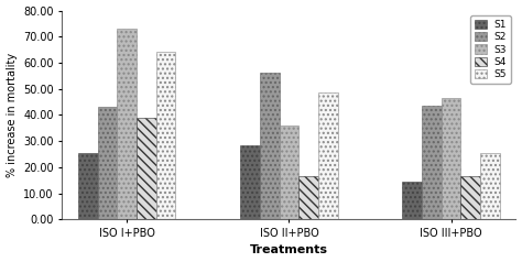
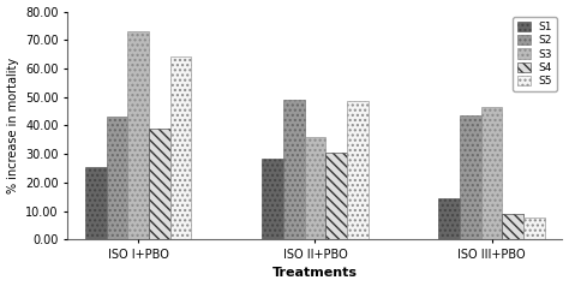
S2/ISO II+PBO: 56.0 -> 49.0
S4/ISO II+PBO: 16.5 -> 30.5
S4/ISO III+PBO: 16.5 -> 9.0
S5/ISO III+PBO: 25.5 -> 7.5
